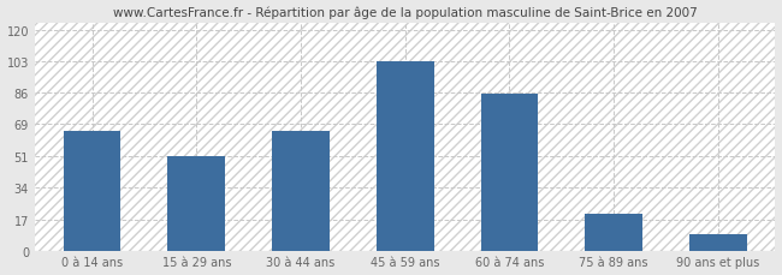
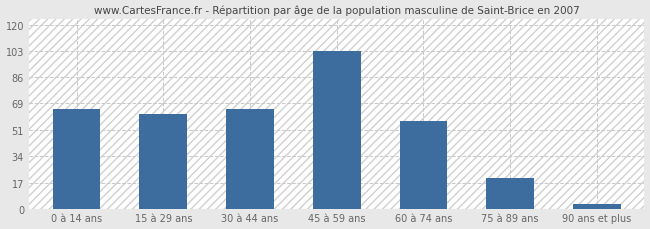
15 à 29 ans: 51 -> 62
60 à 74 ans: 85 -> 57
90 ans et plus: 9 -> 3
